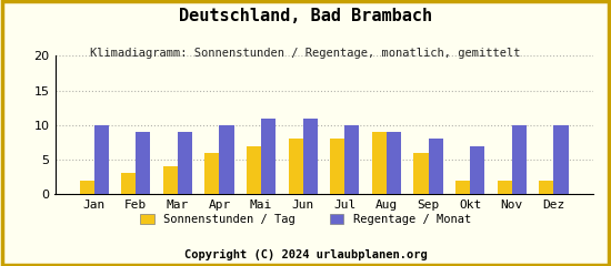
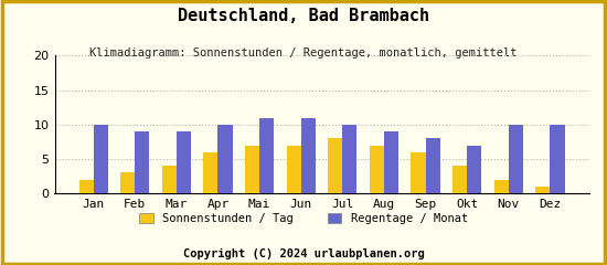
Sonnenstunden / Tag/Jun: 8 -> 7
Sonnenstunden / Tag/Aug: 9 -> 7
Sonnenstunden / Tag/Okt: 2 -> 4
Sonnenstunden / Tag/Dez: 2 -> 1
